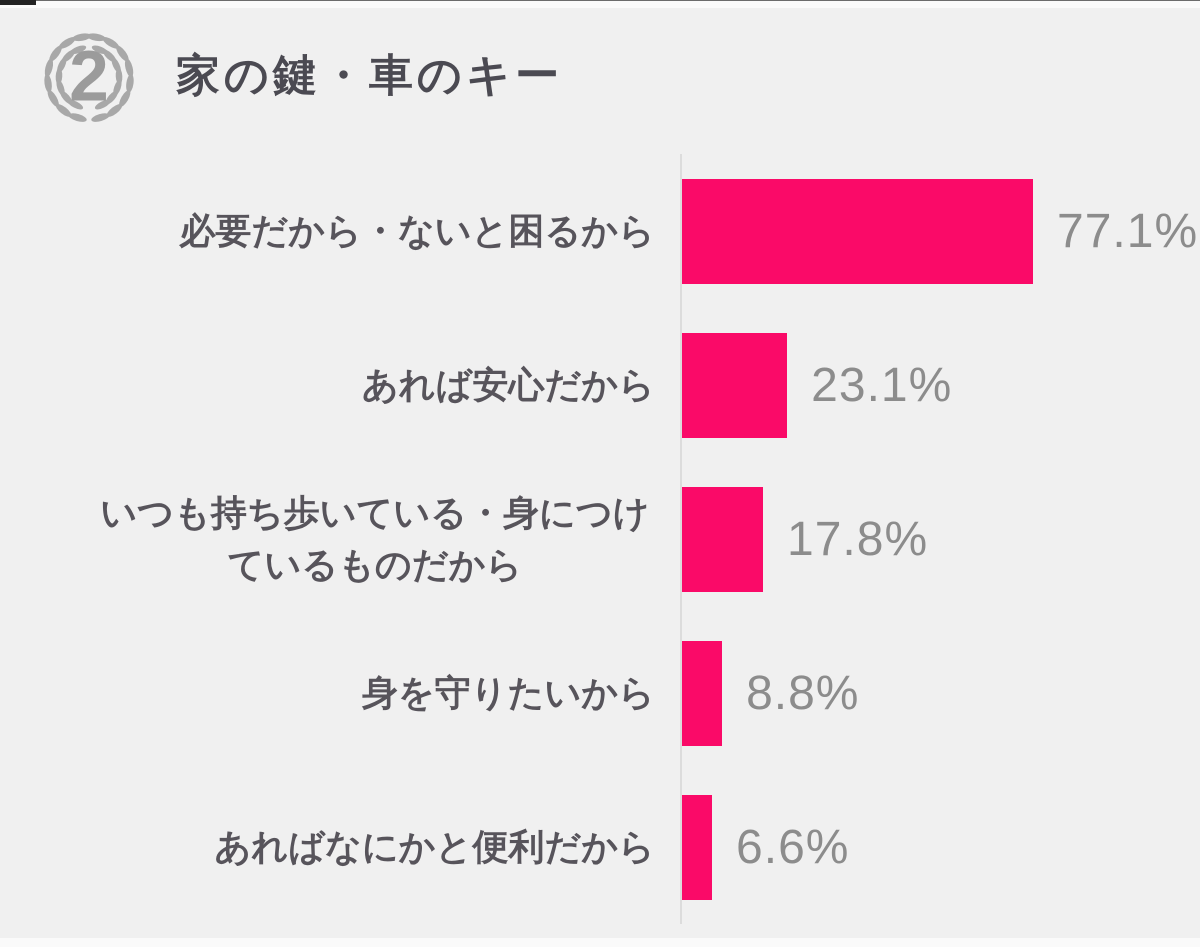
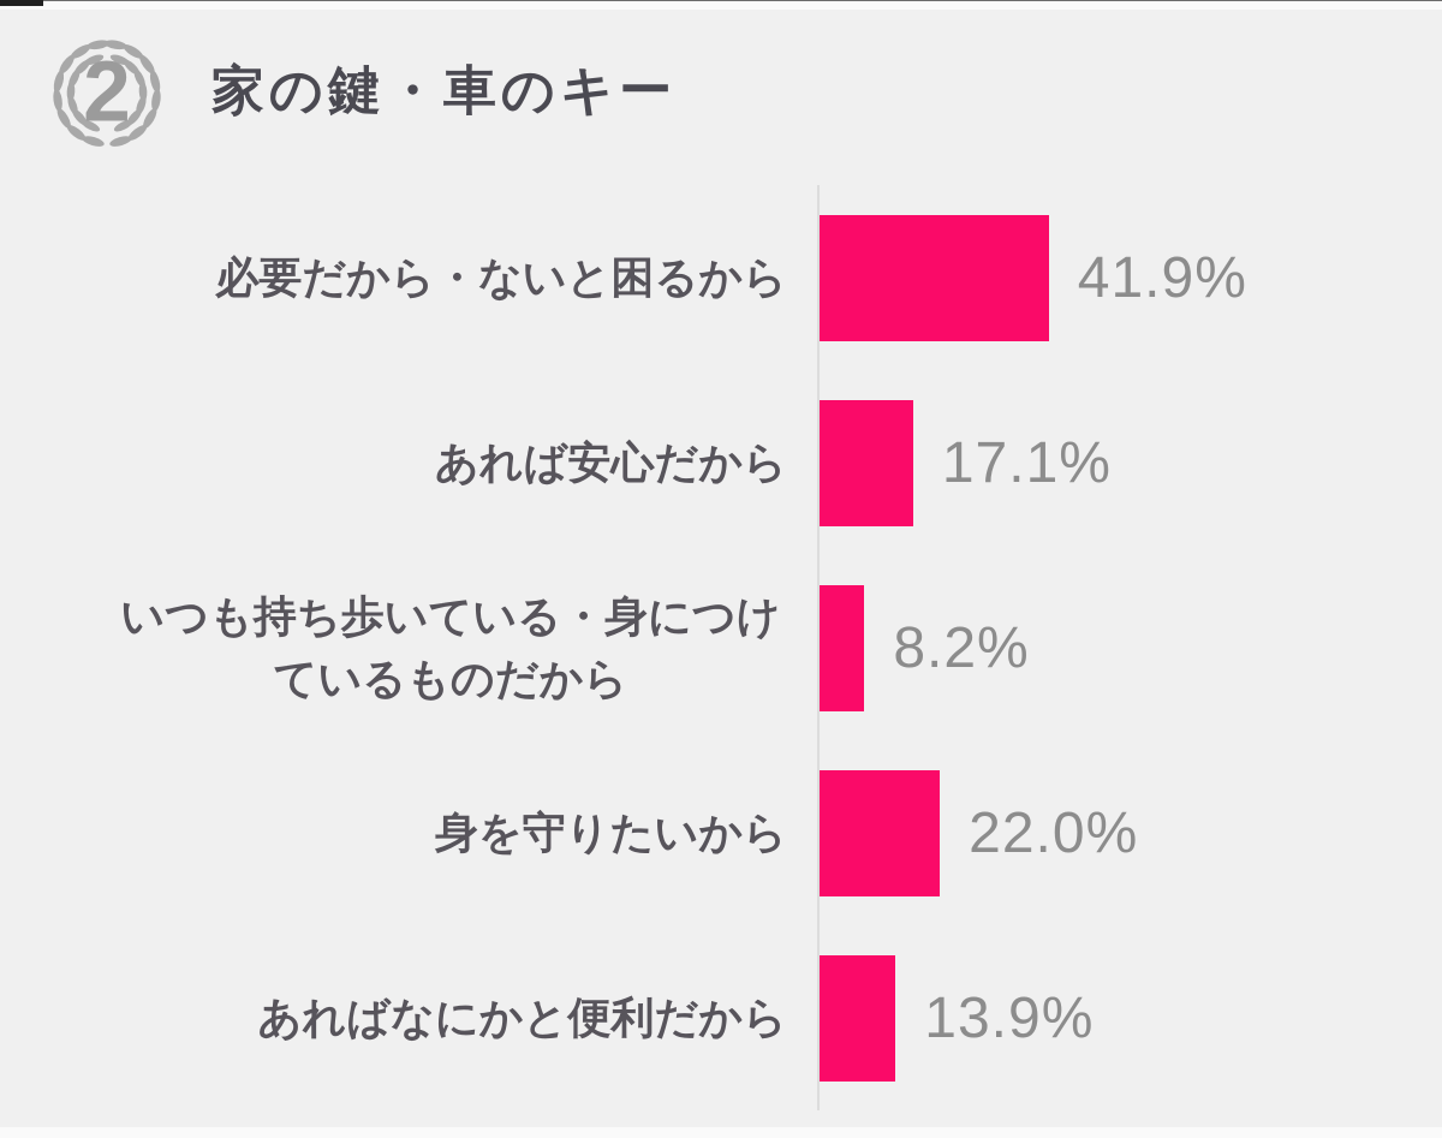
必要だから・ないと困るから: 77.1% -> 41.9%
あれば安心だから: 23.1% -> 17.1%
いつも持ち歩いている・身につけているものだから: 17.8% -> 8.2%
身を守りたいから: 8.8% -> 22.0%
あればなにかと便利だから: 6.6% -> 13.9%
